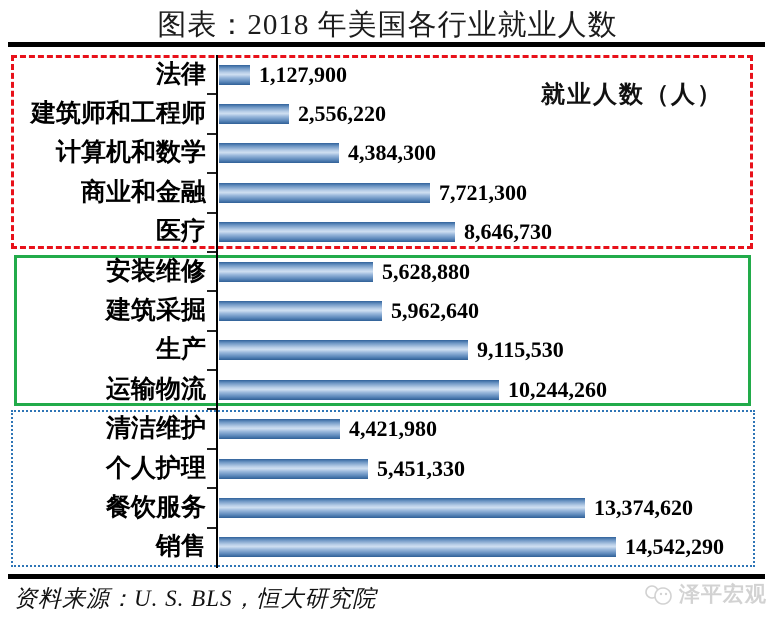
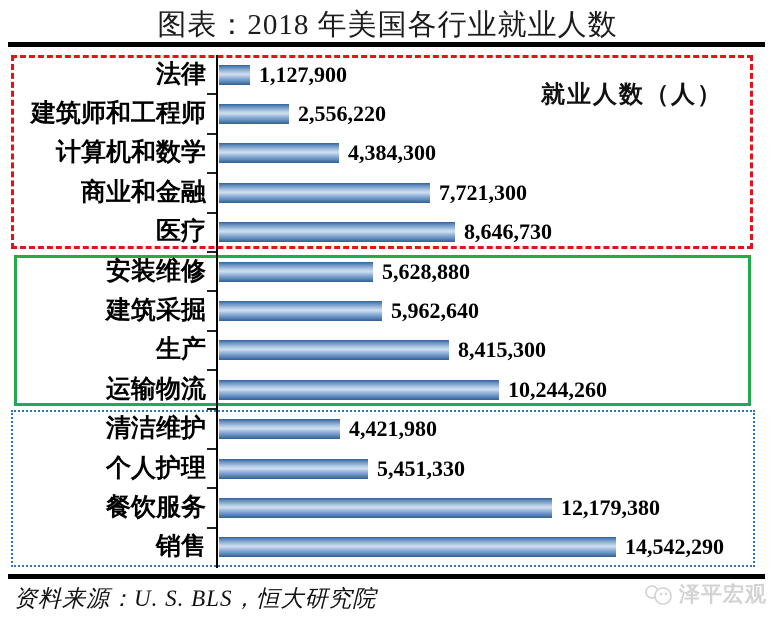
生产: 9,115,530 -> 8,415,300
餐饮服务: 13,374,620 -> 12,179,380
